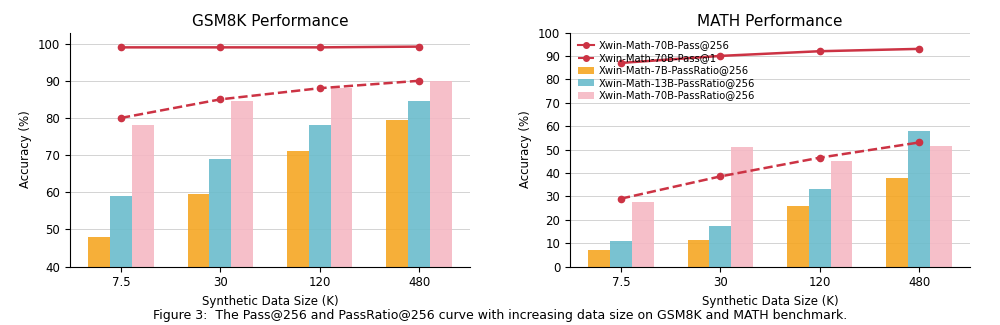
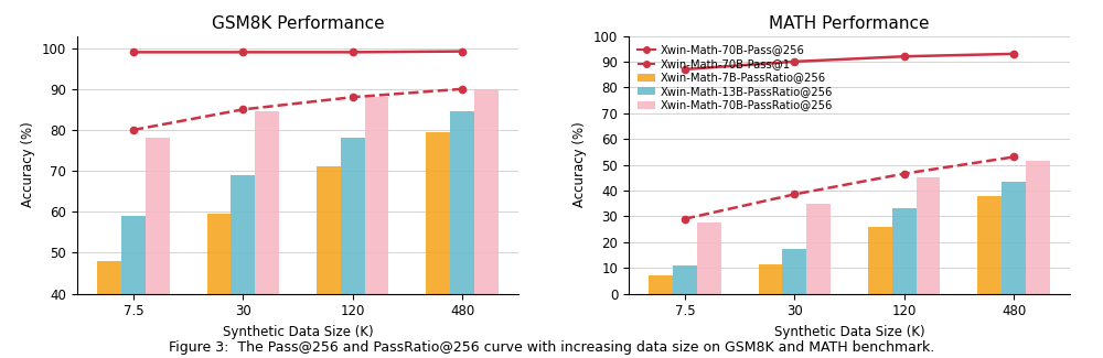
MATH Performance/Xwin-Math-70B-PassRatio@256/30: 51.0 -> 35.0
MATH Performance/Xwin-Math-13B-PassRatio@256/480: 58.0 -> 43.5
